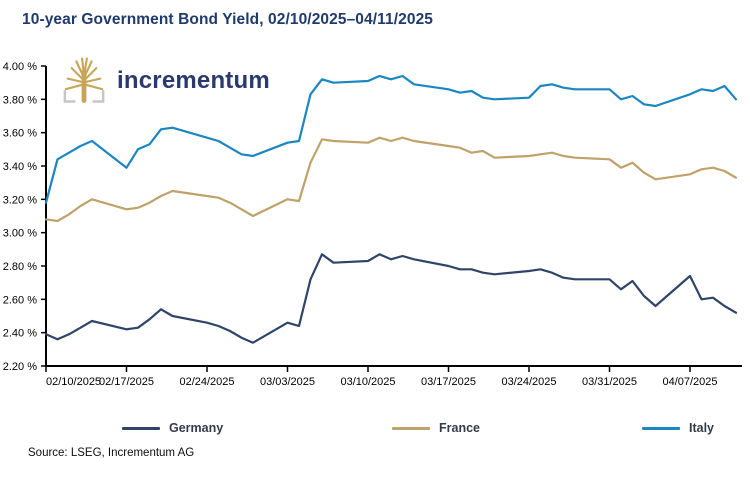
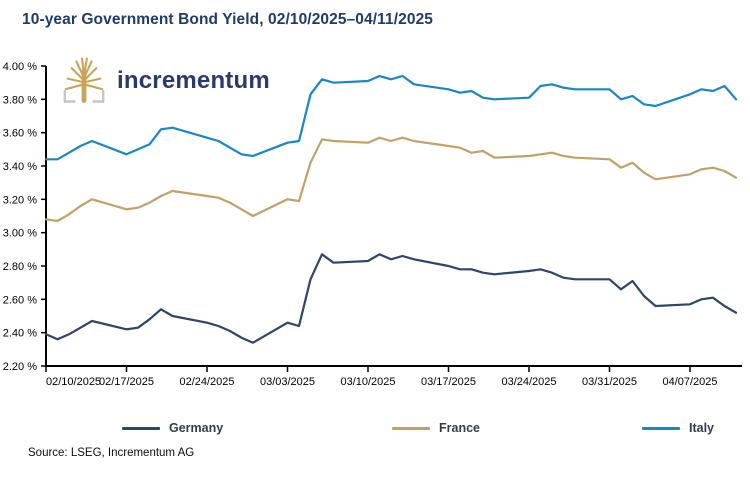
Italy/02/10/2025: 3.18% -> 3.44%
Italy/02/17/2025: 3.39% -> 3.47%
Germany/04/07/2025: 2.74% -> 2.57%
